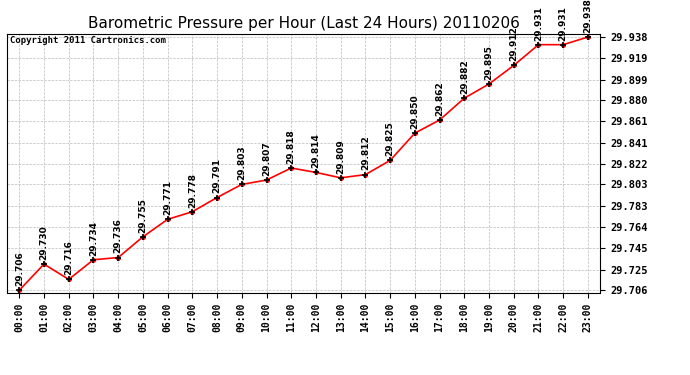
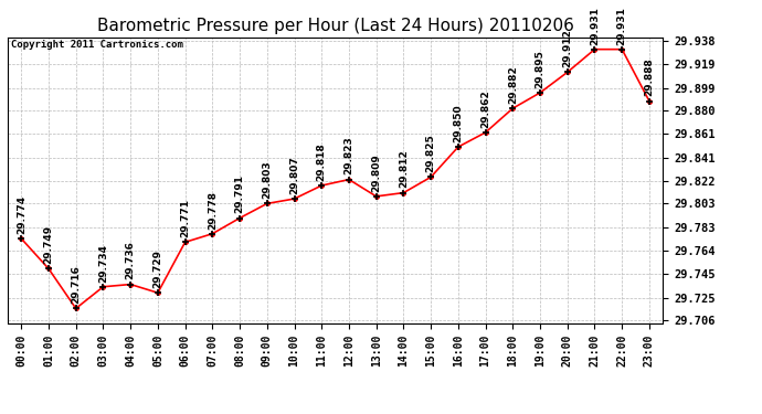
00:00: 29.706 -> 29.774
01:00: 29.730 -> 29.749
05:00: 29.755 -> 29.729
12:00: 29.814 -> 29.823
23:00: 29.938 -> 29.888
